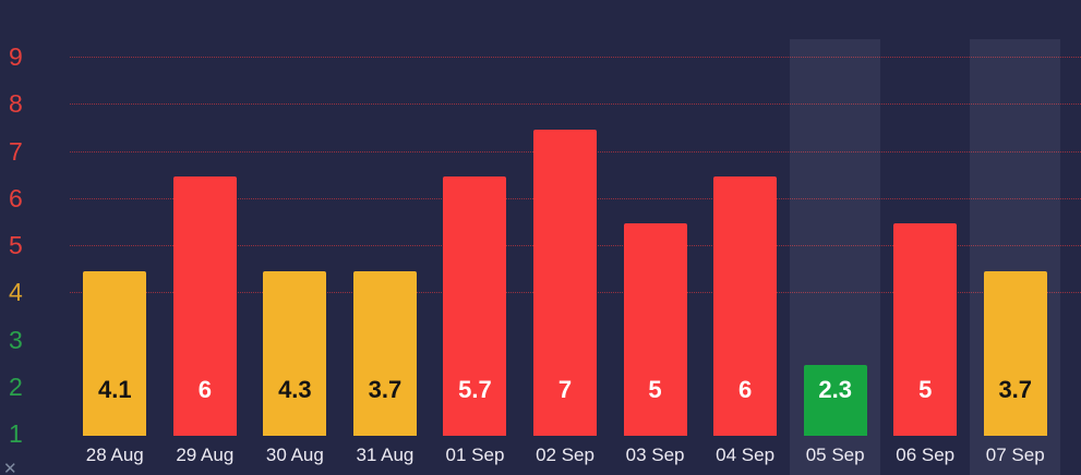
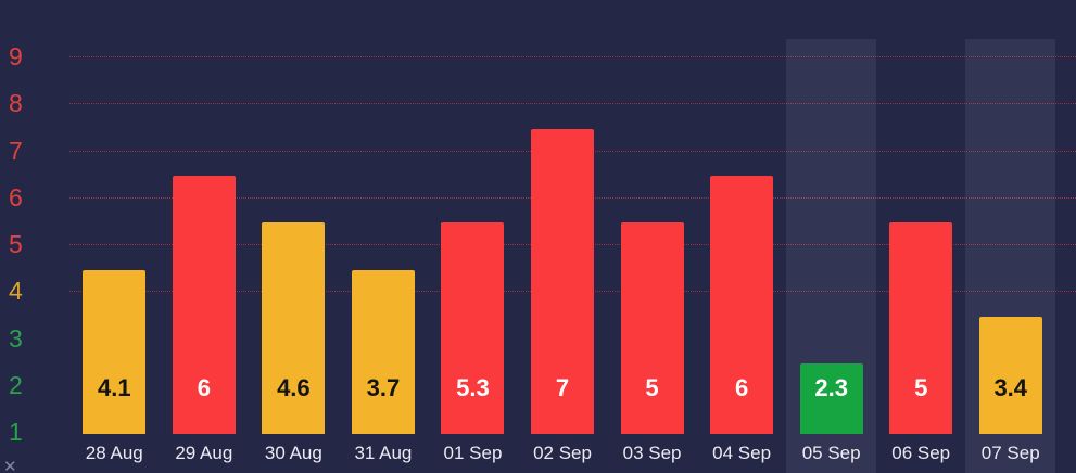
30 Aug: 4.3 -> 4.6
01 Sep: 5.7 -> 5.3
07 Sep: 3.7 -> 3.4
